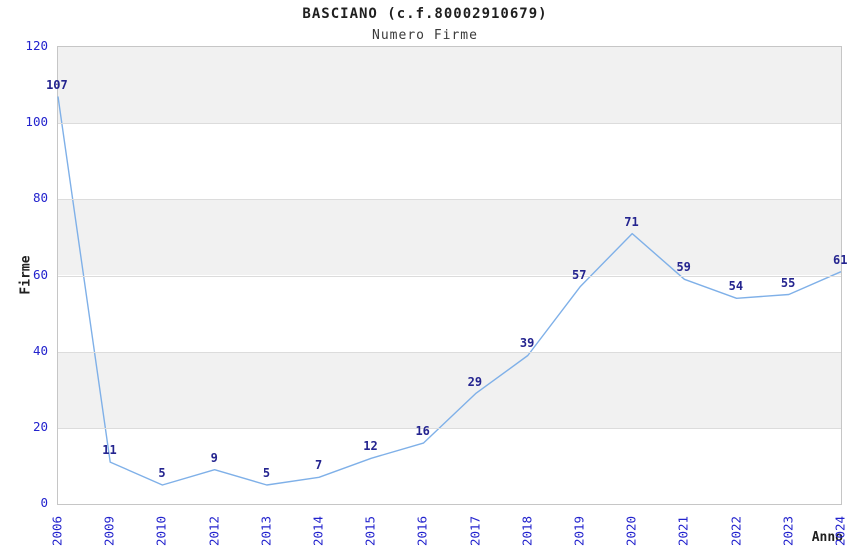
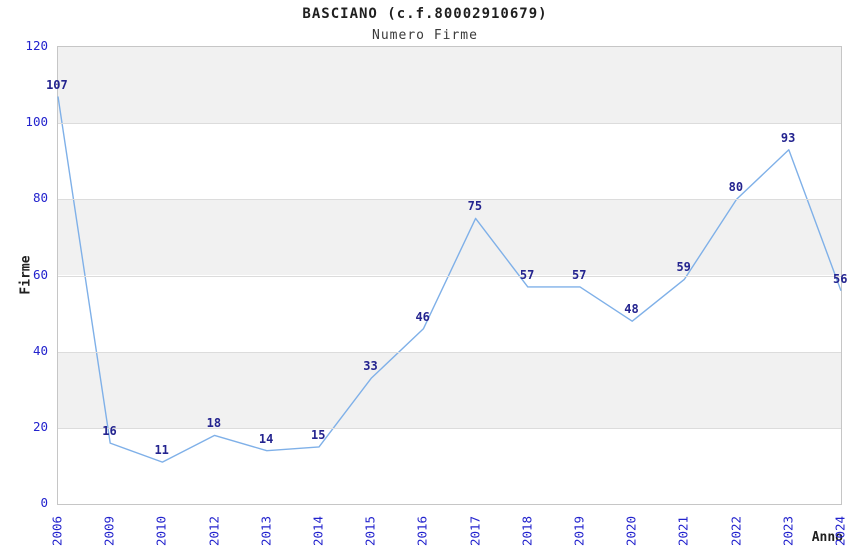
2009: 11 -> 16
2010: 5 -> 11
2012: 9 -> 18
2013: 5 -> 14
2014: 7 -> 15
2015: 12 -> 33
2016: 16 -> 46
2017: 29 -> 75
2018: 39 -> 57
2020: 71 -> 48
2022: 54 -> 80
2023: 55 -> 93
2024: 61 -> 56
